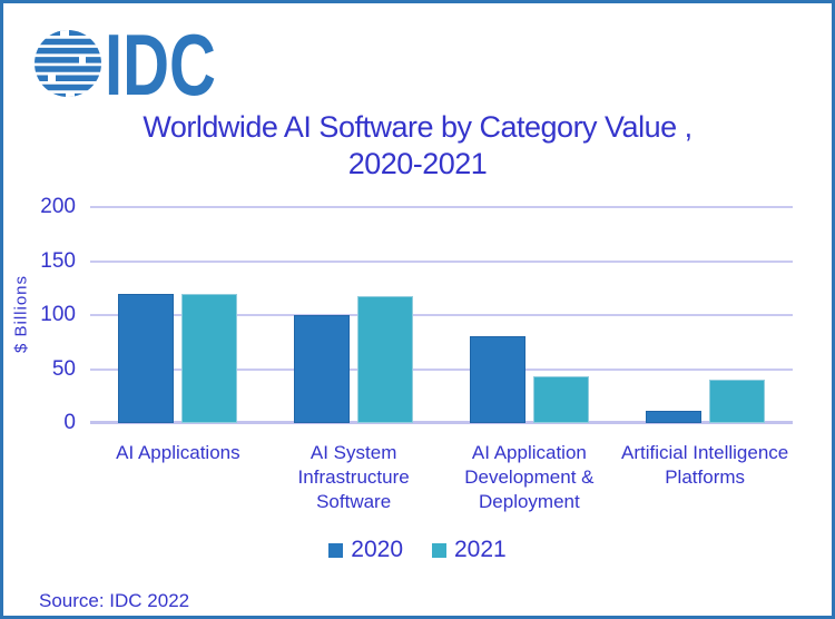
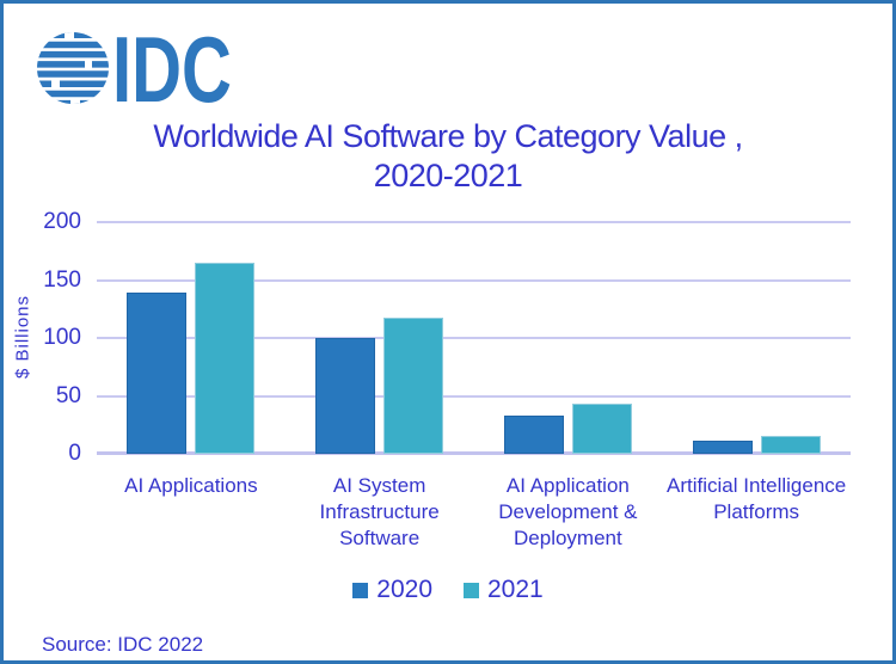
2020/AI Applications: 120 -> 140
2021/AI Applications: 120 -> 160
2020/AI Application Development & Deployment: 80 -> 30
2021/Artificial Intelligence Platforms: 40 -> 20
